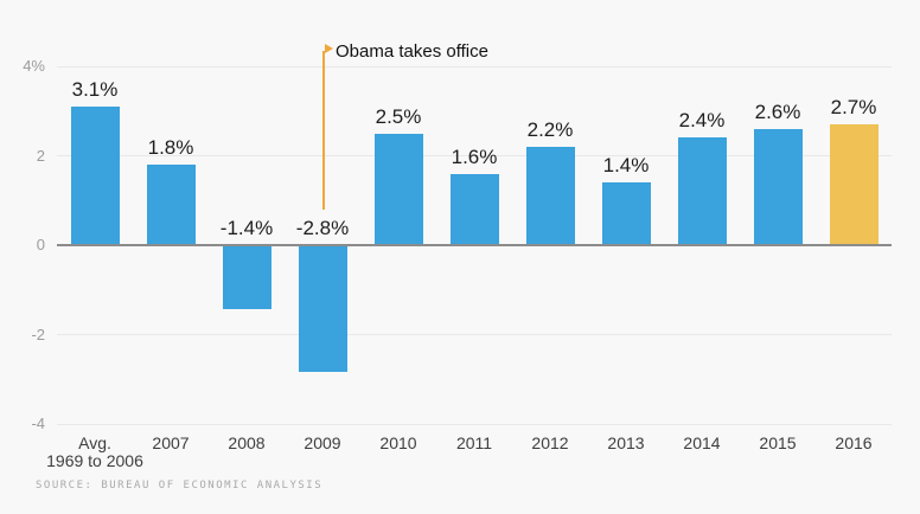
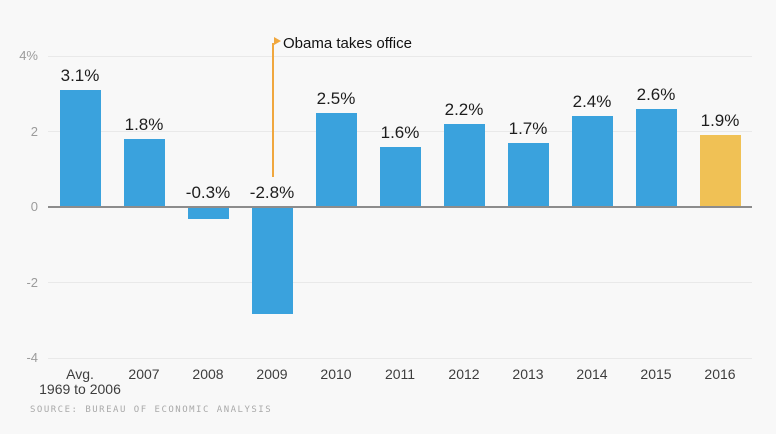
2008: -1.4% -> -0.3%
2013: 1.4% -> 1.7%
2016: 2.7% -> 1.9%
